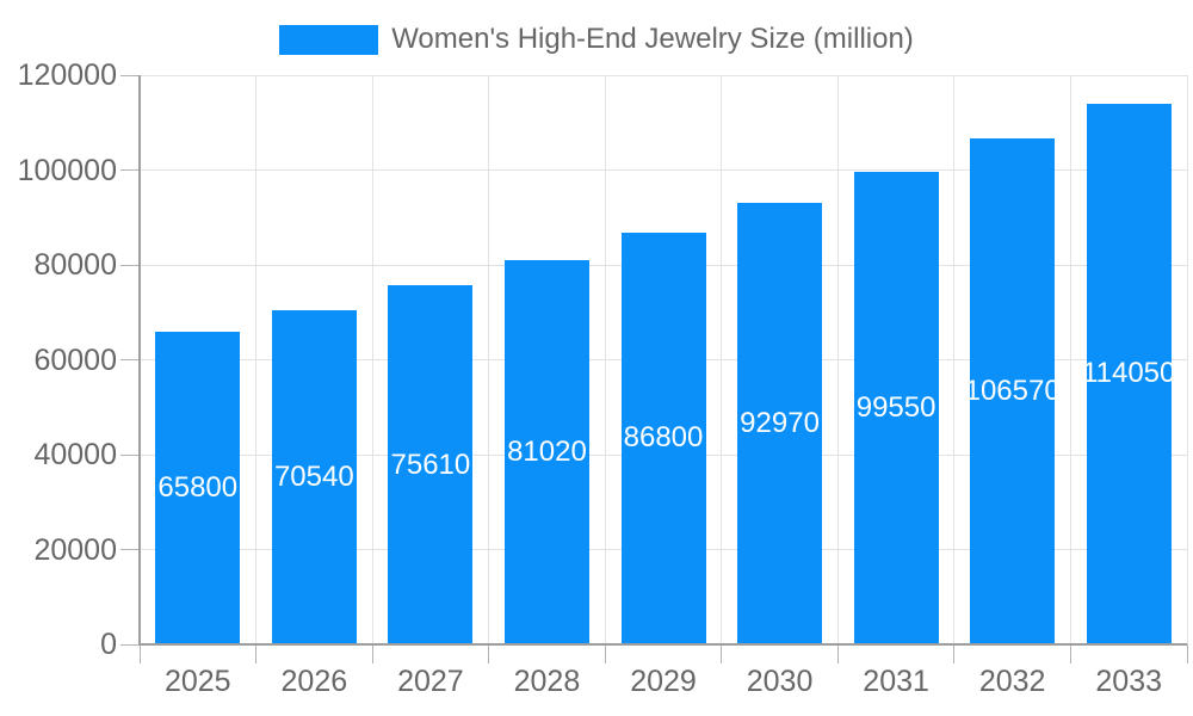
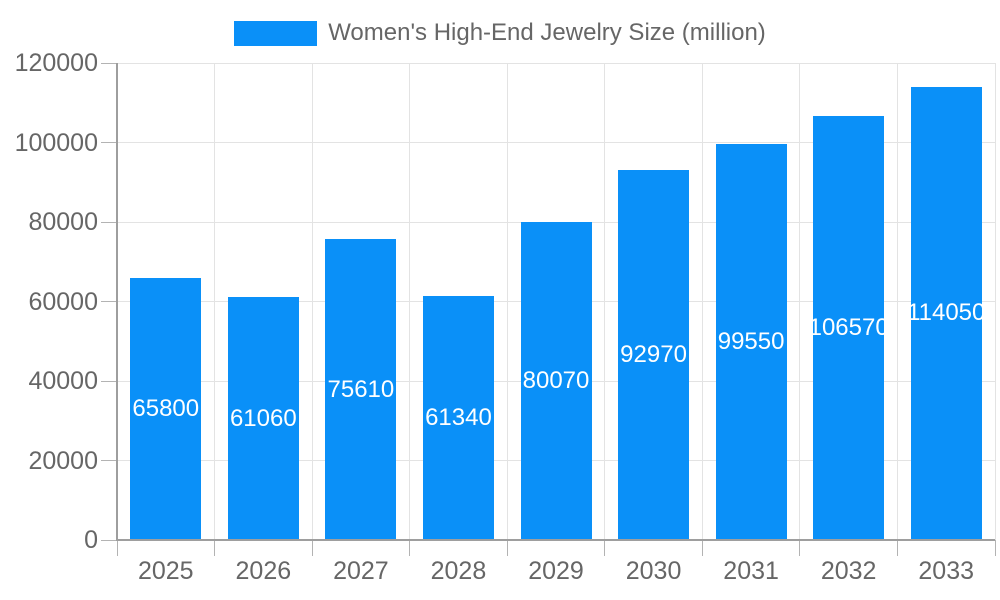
2026: 70540 -> 61060
2028: 81020 -> 61340
2029: 86800 -> 80070
